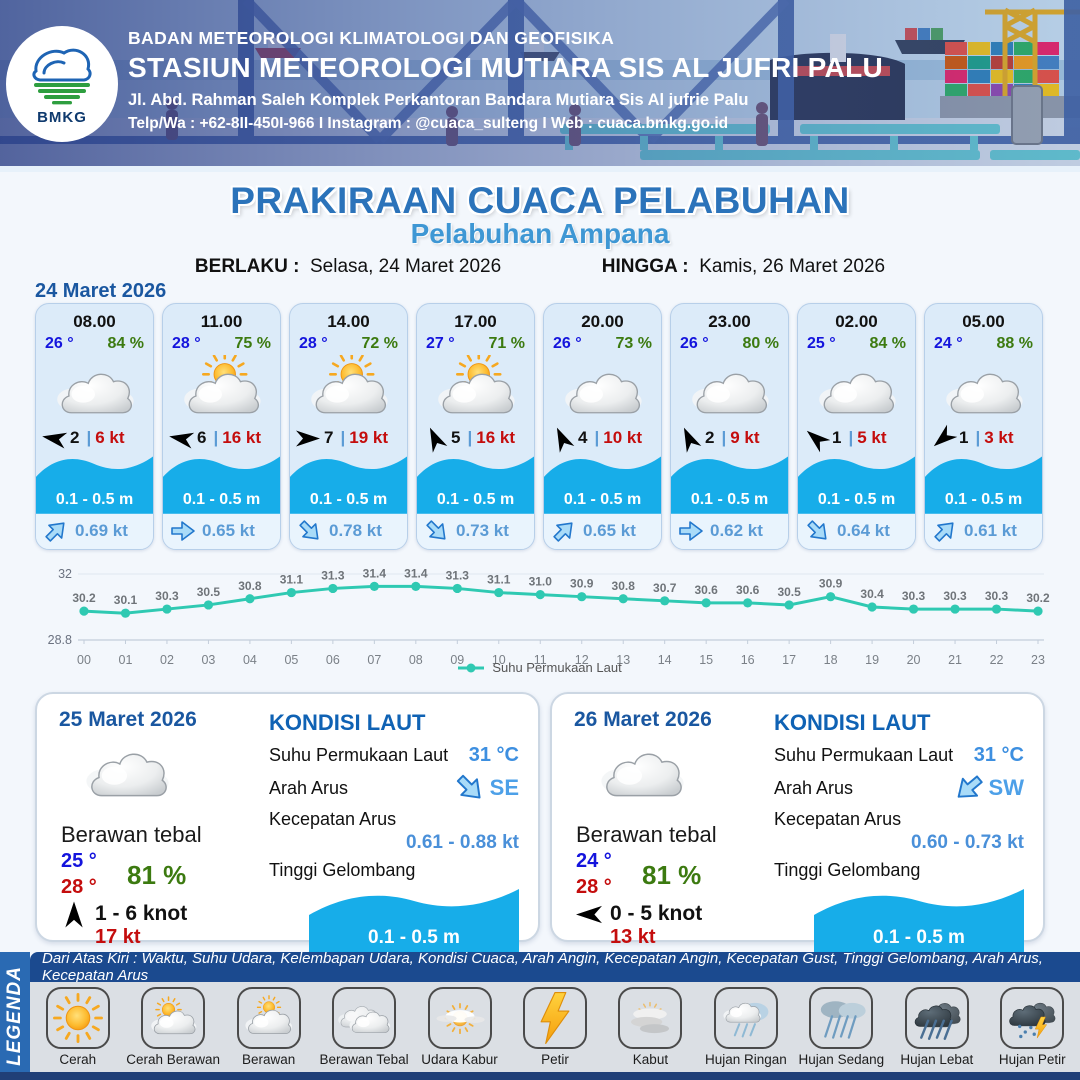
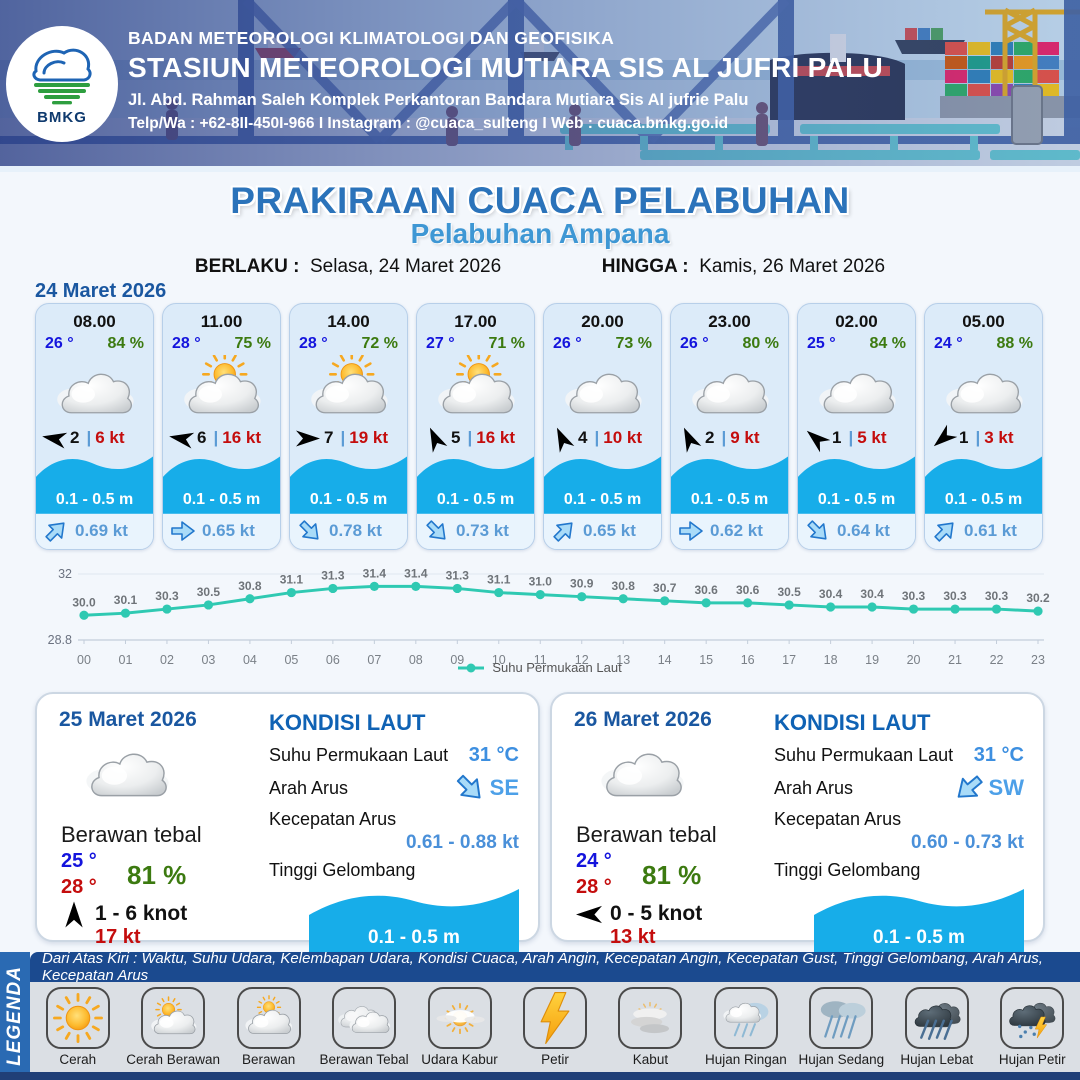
00: 30.2 -> 30.0
18: 30.9 -> 30.4
